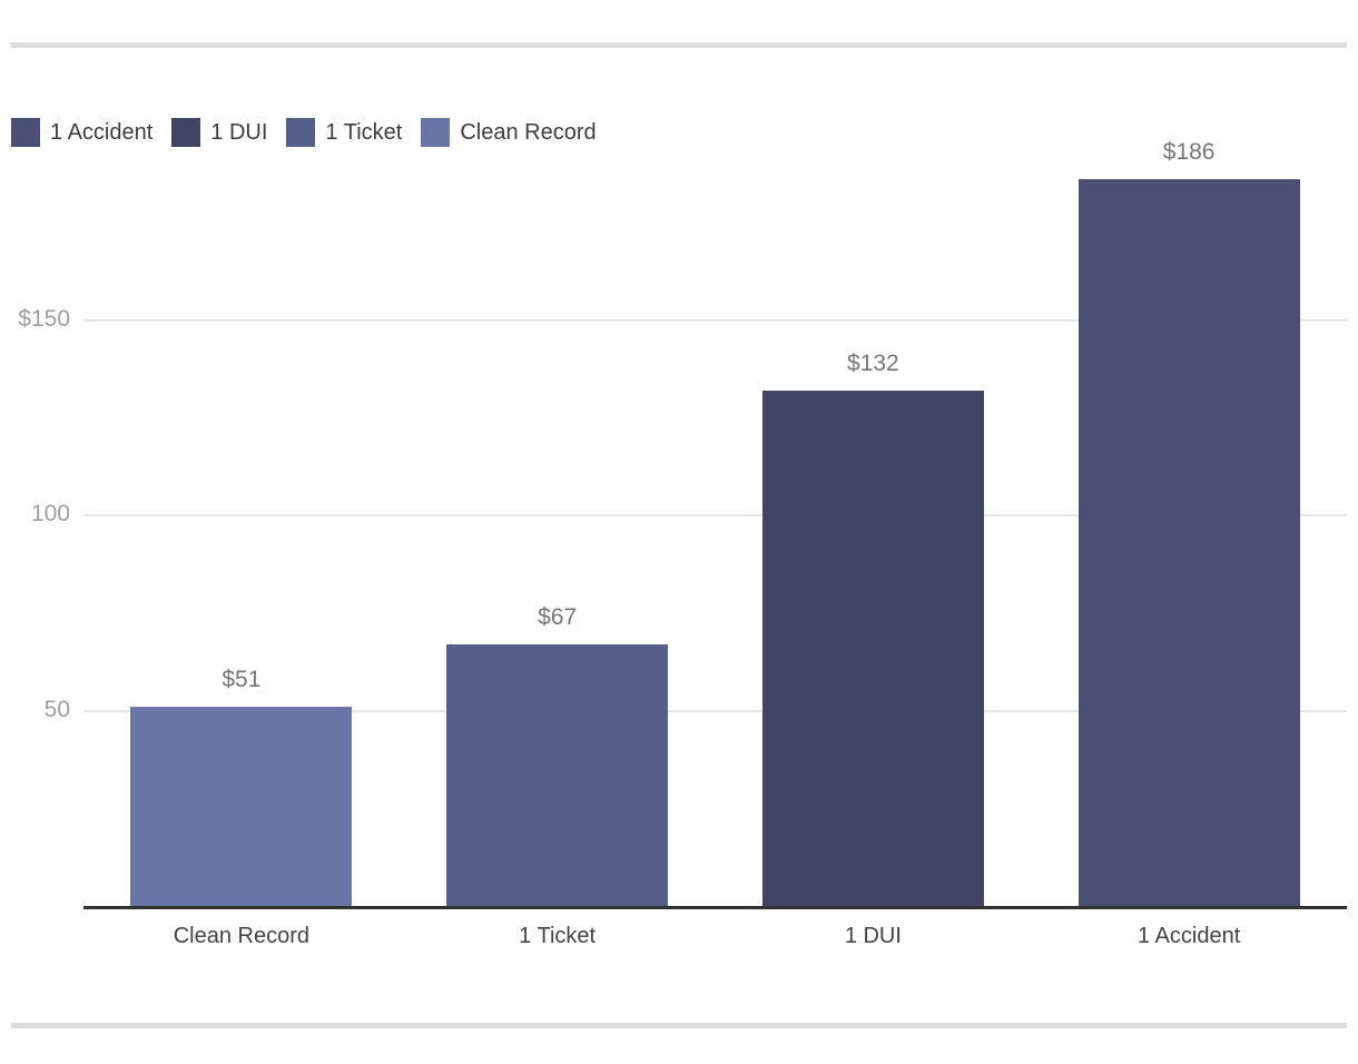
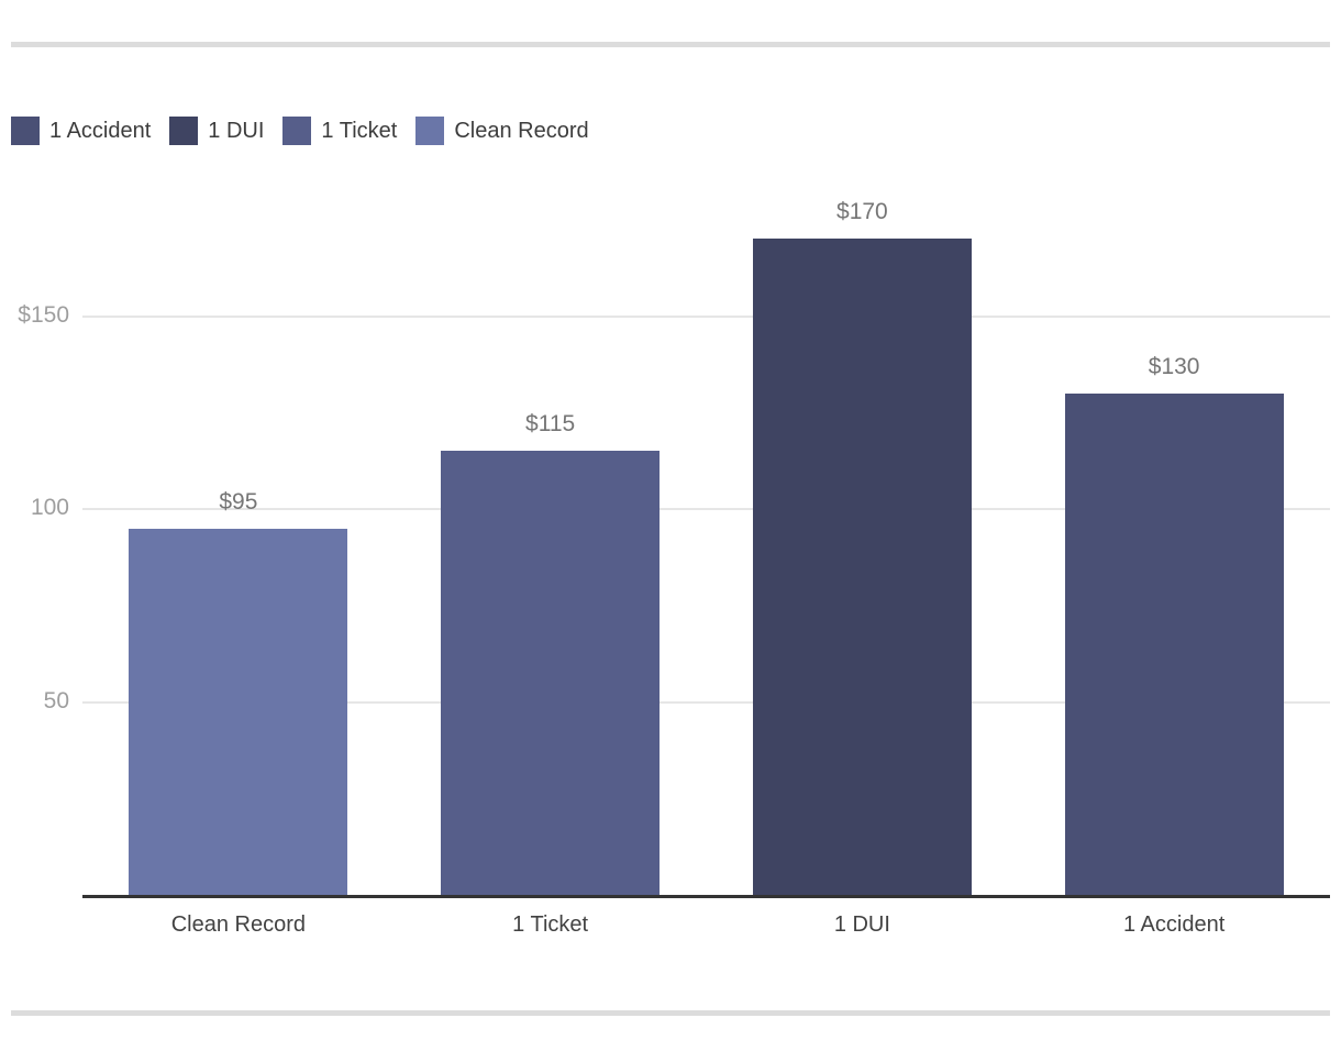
Clean Record: $51 -> $95
1 Ticket: $67 -> $115
1 DUI: $132 -> $170
1 Accident: $186 -> $130
